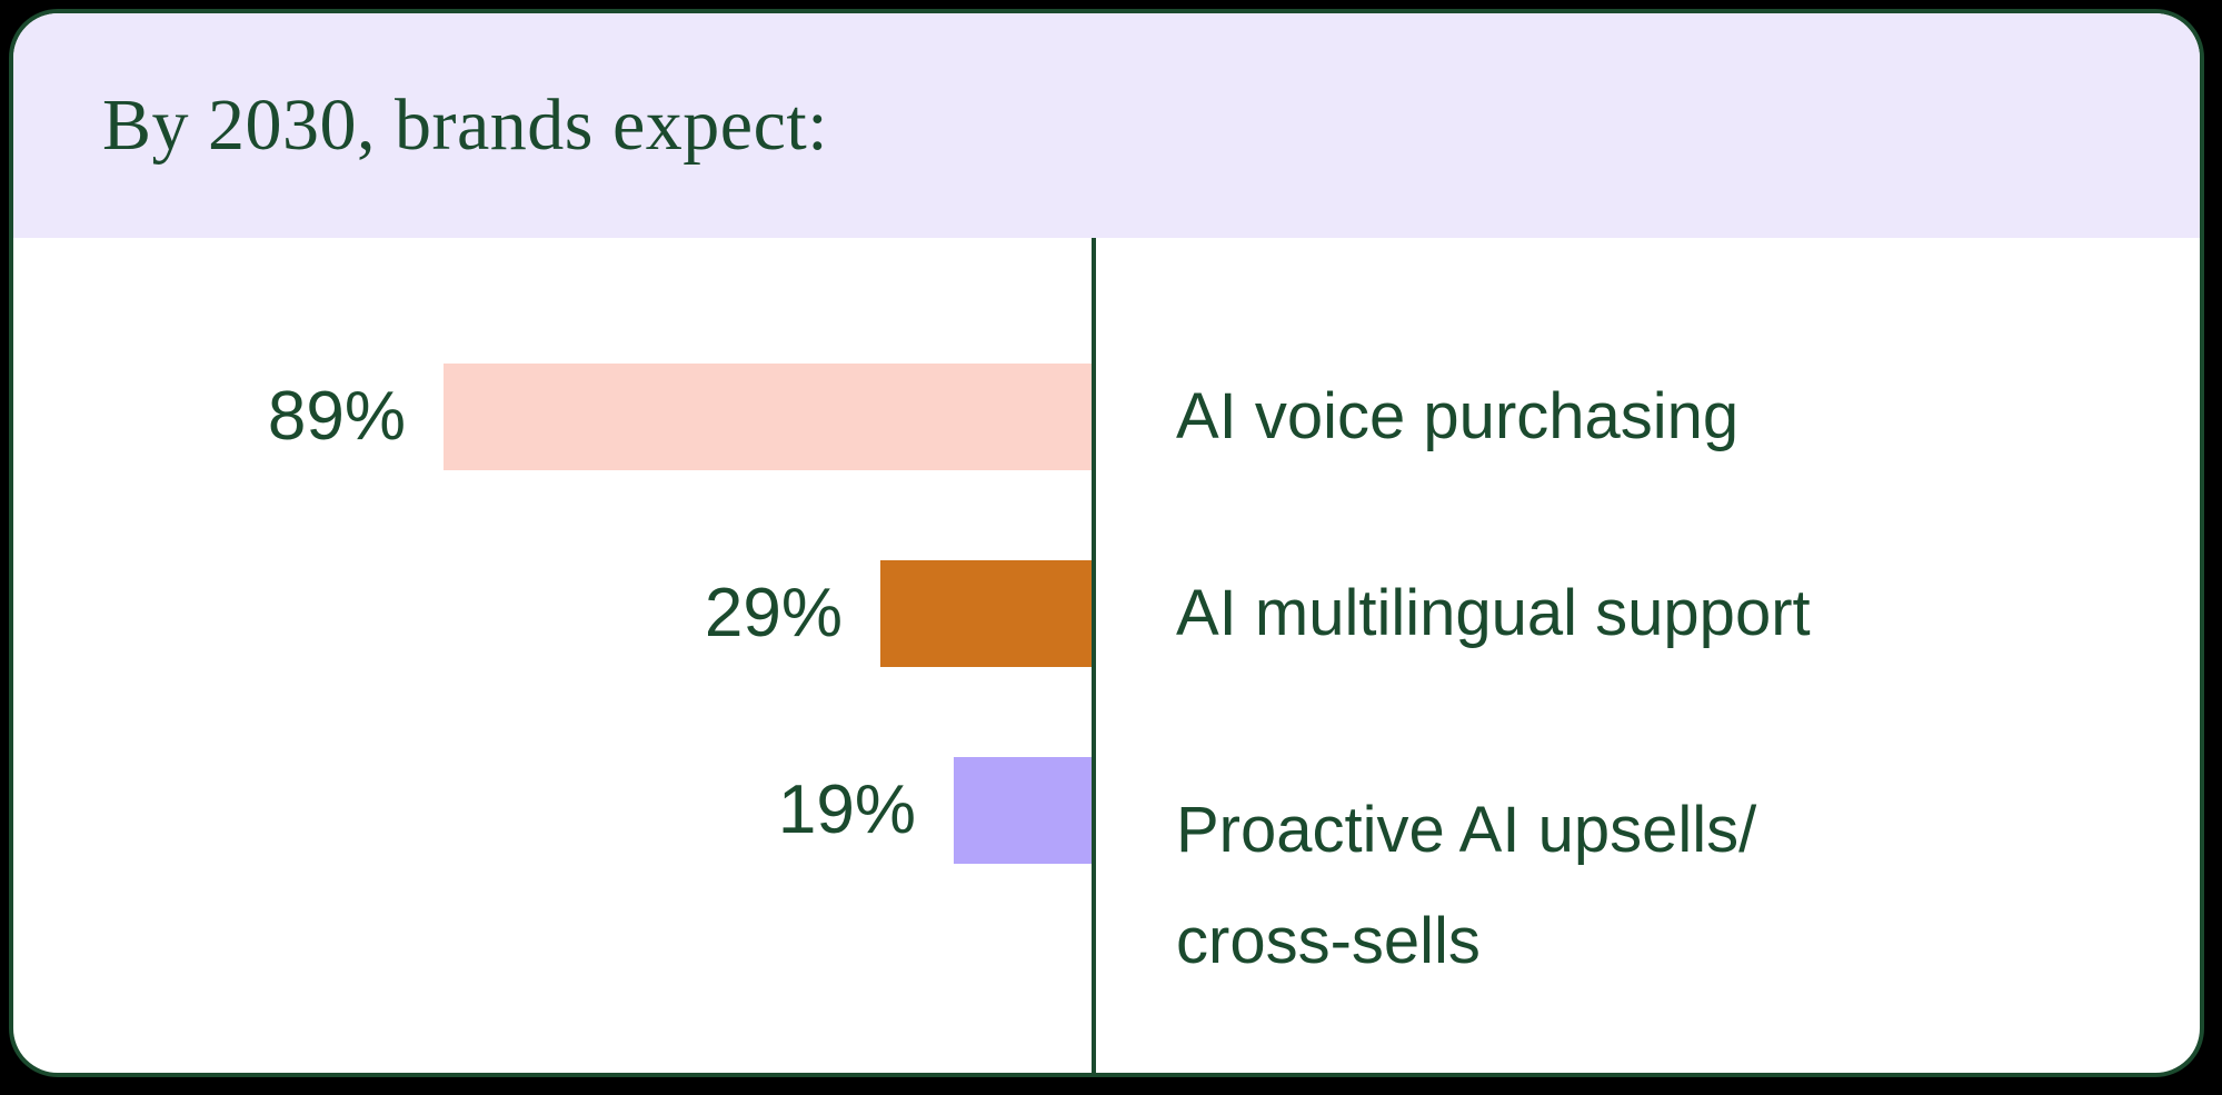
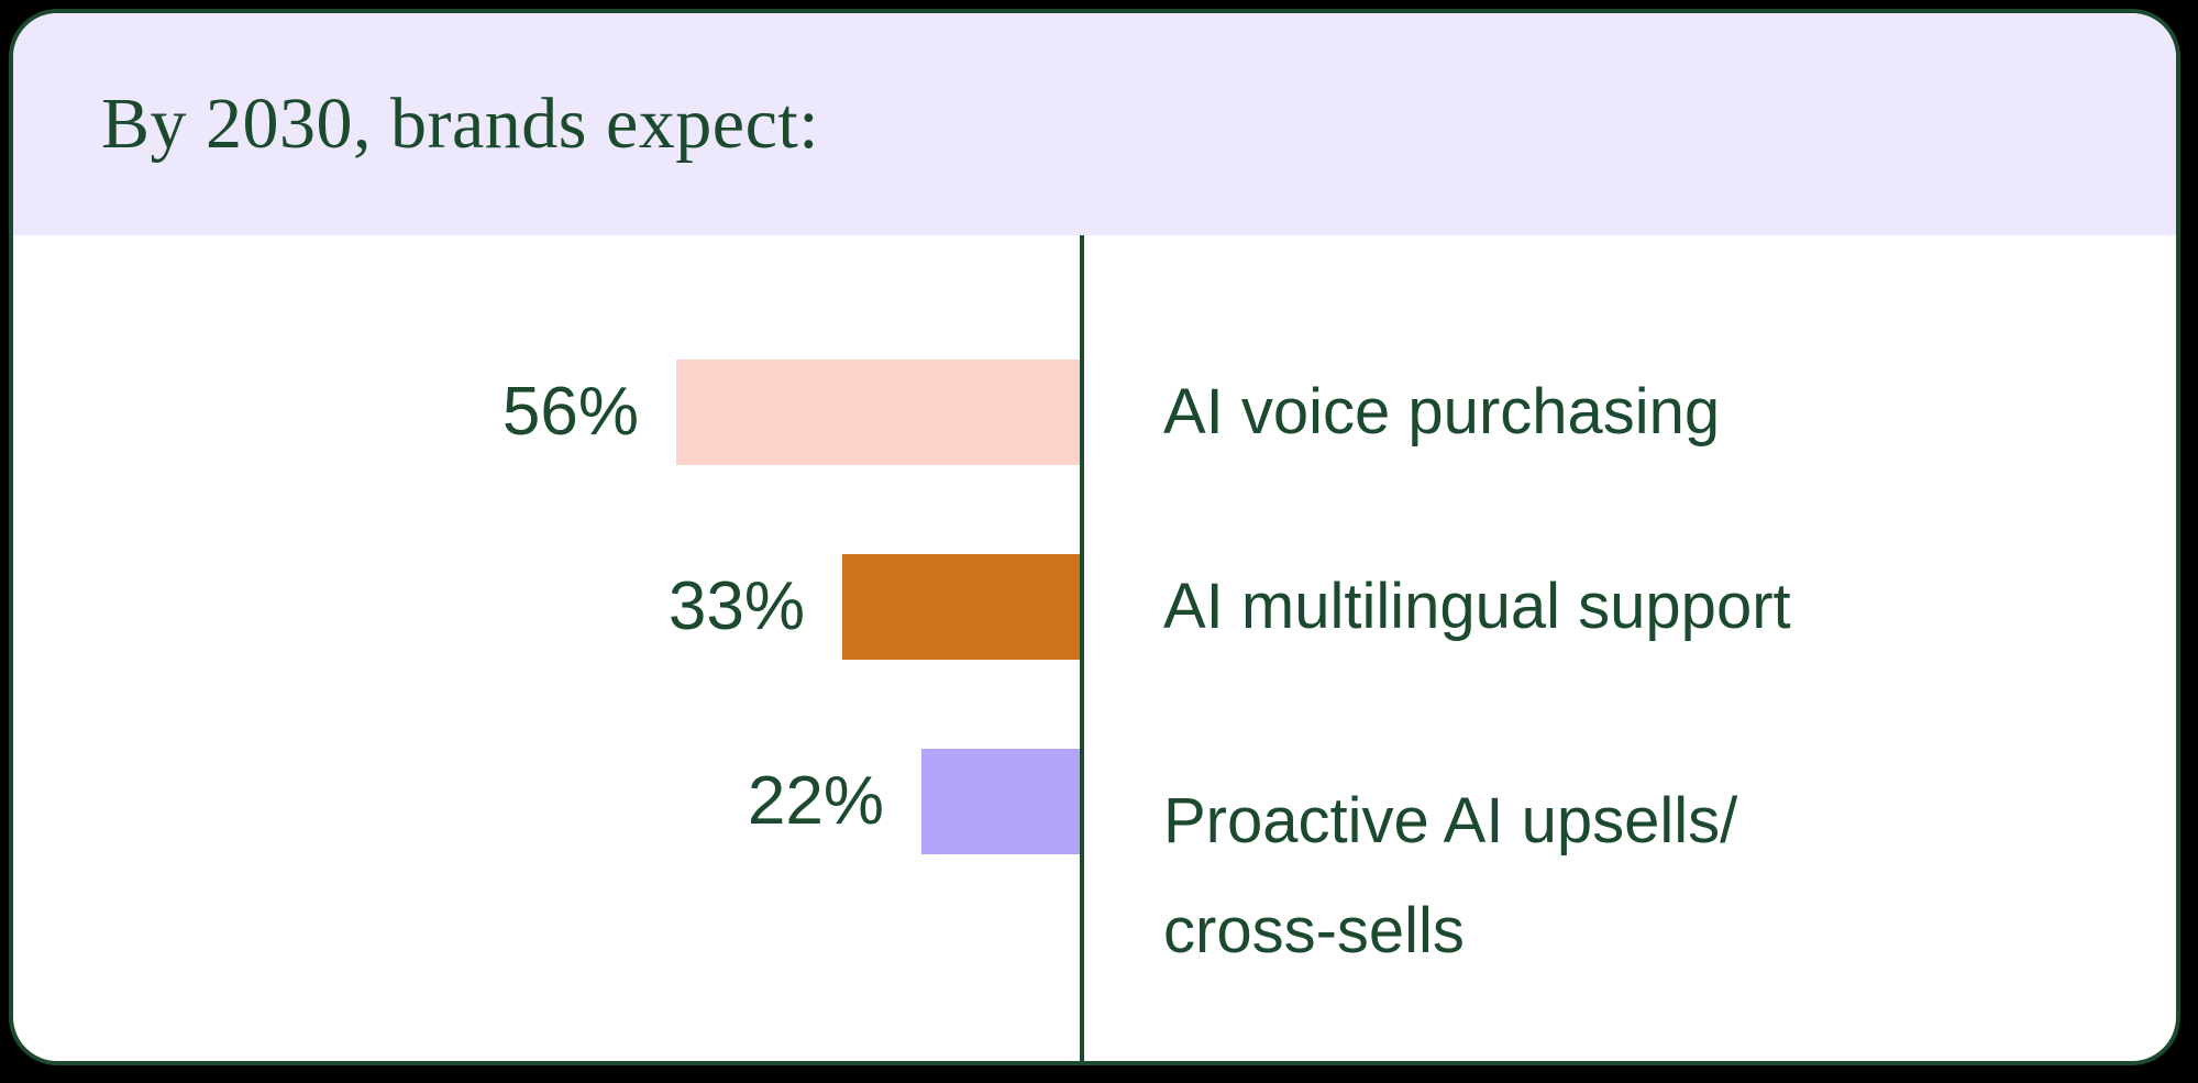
AI voice purchasing: 89% -> 56%
AI multilingual support: 29% -> 33%
Proactive AI upsells/ cross-sells: 19% -> 22%
